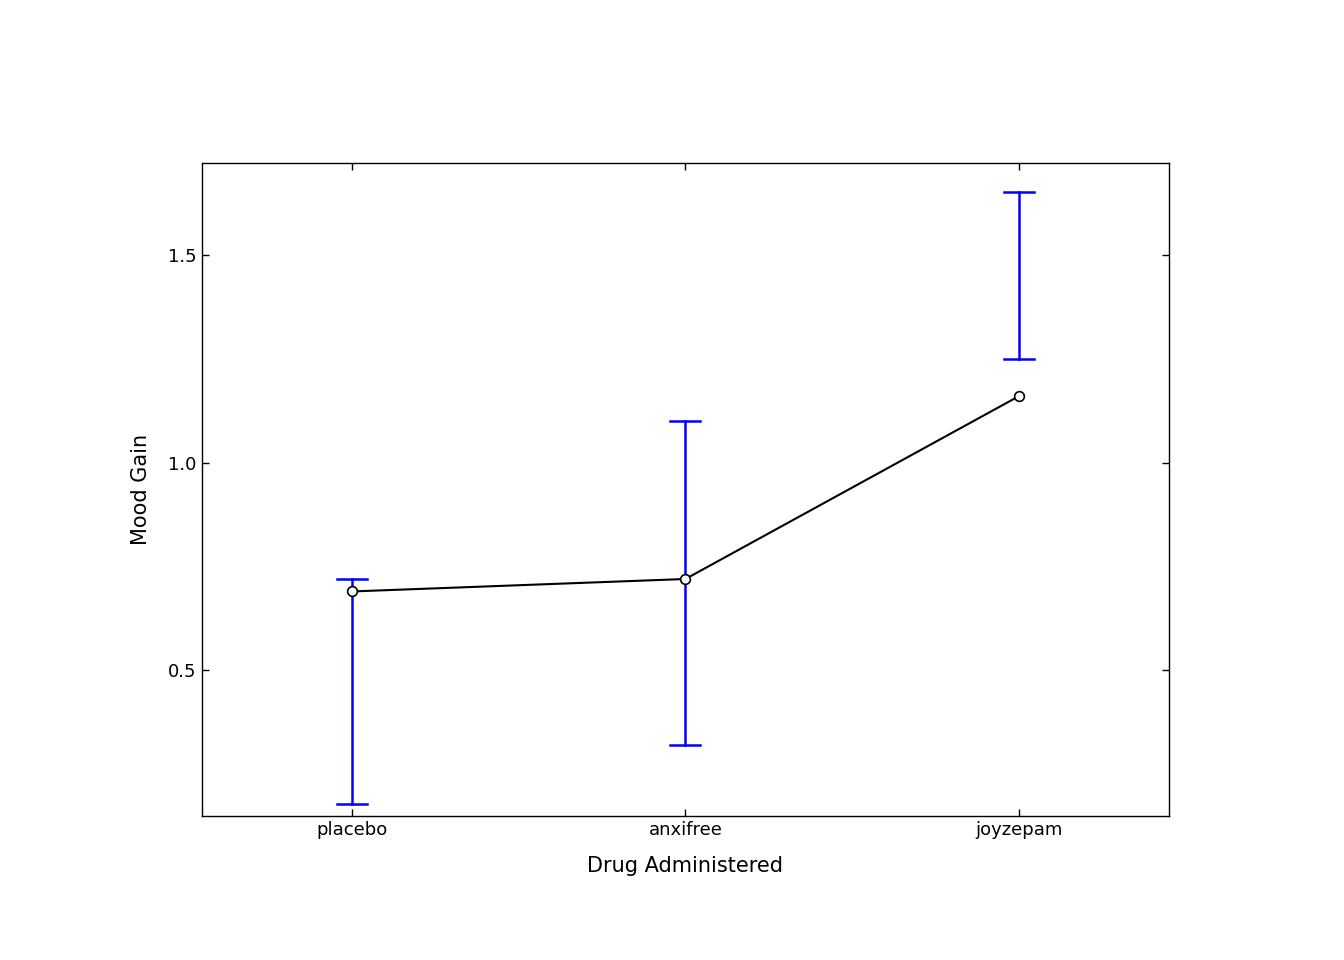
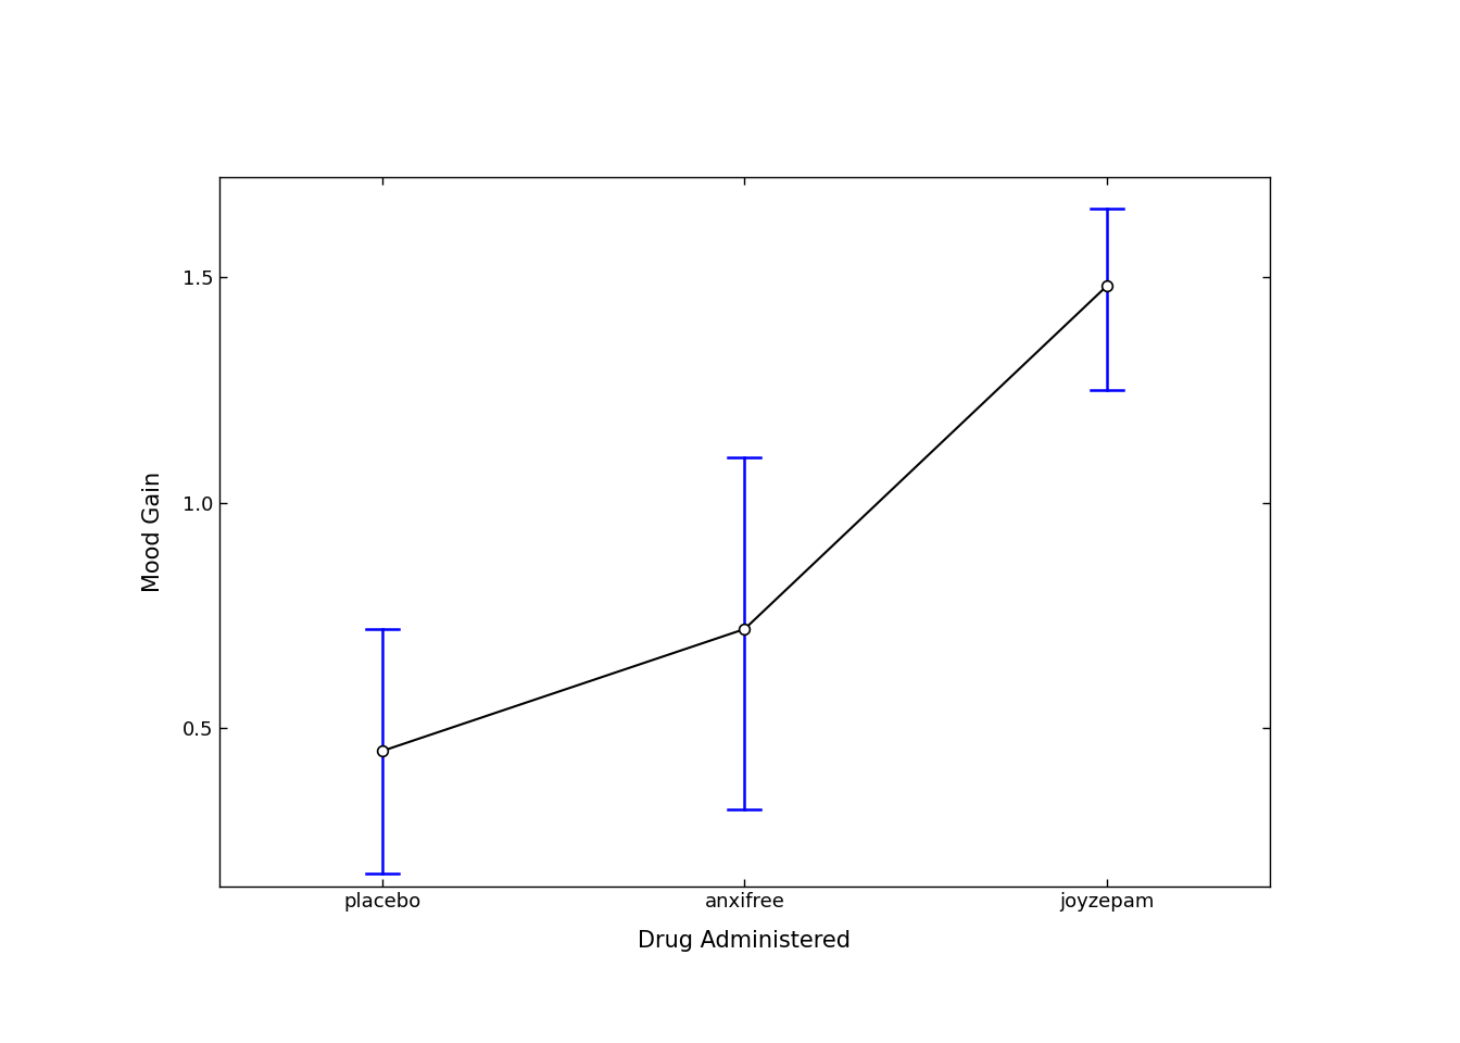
placebo: 0.69 -> 0.45
joyzepam: 1.16 -> 1.48
